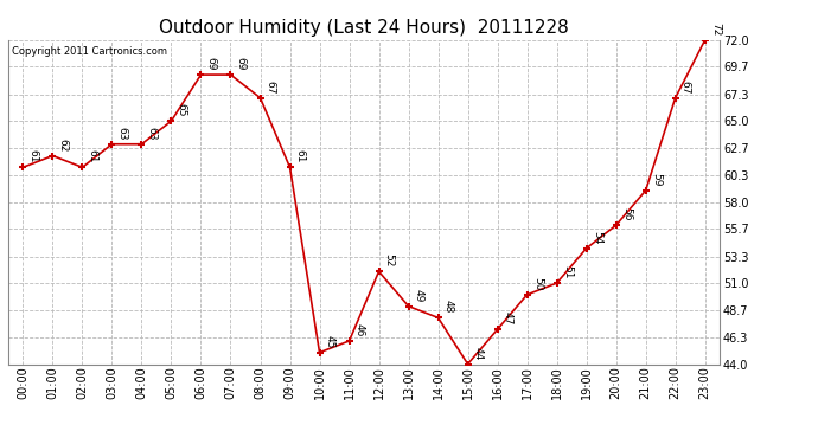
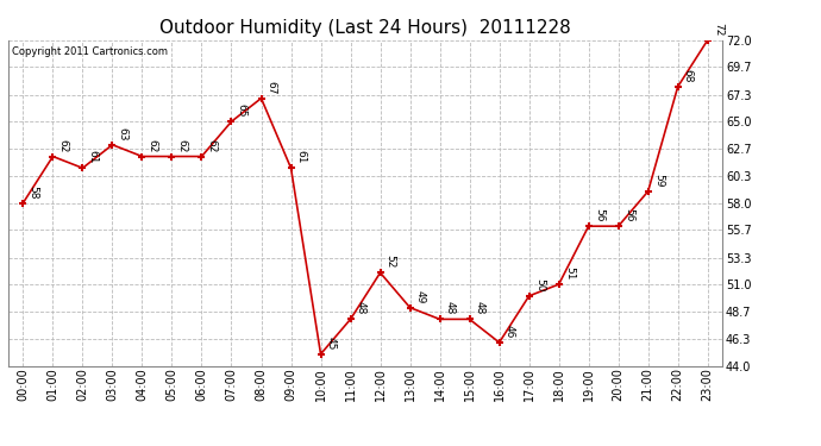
00:00: 61 -> 58
04:00: 63 -> 62
05:00: 65 -> 62
06:00: 69 -> 62
07:00: 69 -> 65
11:00: 46 -> 48
15:00: 44 -> 48
16:00: 47 -> 46
19:00: 54 -> 56
22:00: 67 -> 68
